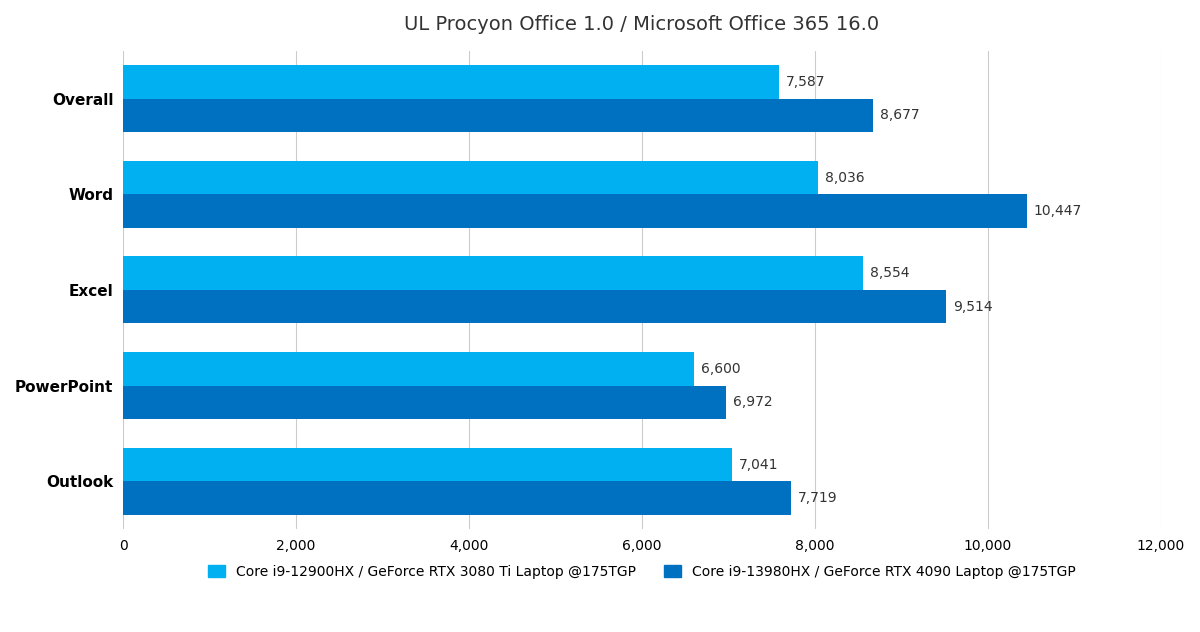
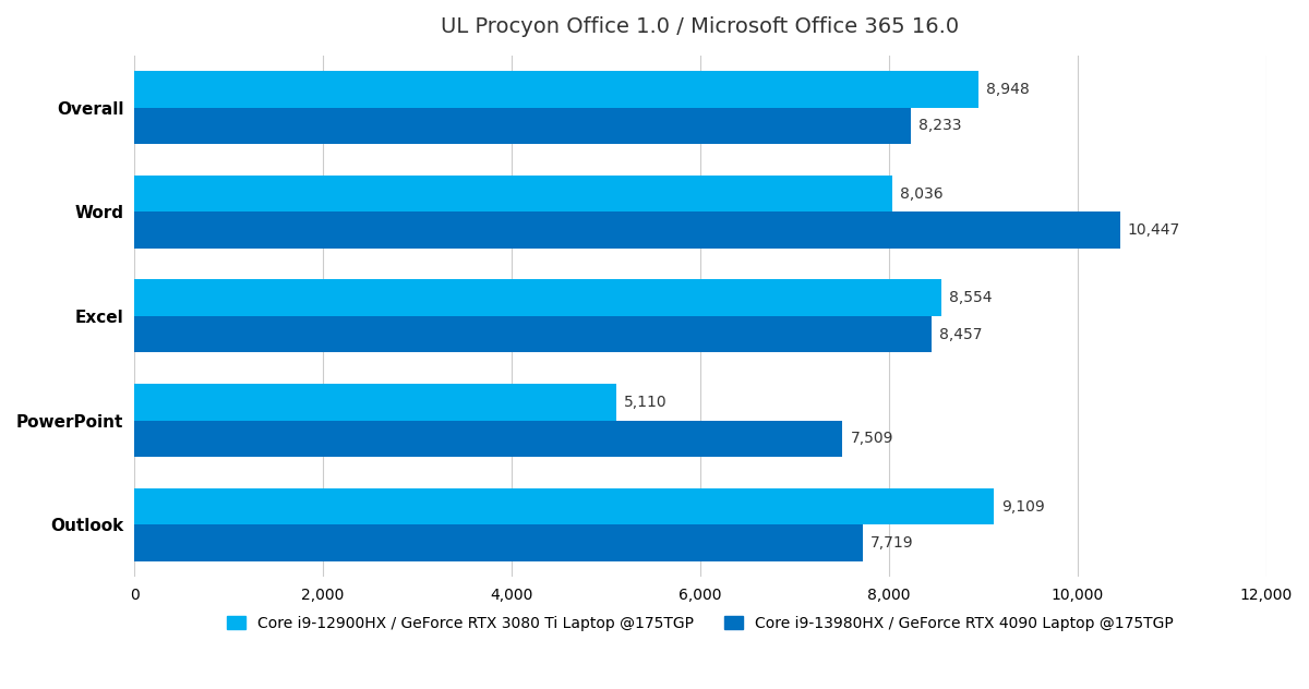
Core i9-12900HX / GeForce RTX 3080 Ti Laptop @175TGP/Overall: 7,587 -> 8,948
Core i9-13980HX / GeForce RTX 4090 Laptop @175TGP/Overall: 8,677 -> 8,233
Core i9-13980HX / GeForce RTX 4090 Laptop @175TGP/Excel: 9,514 -> 8,457
Core i9-12900HX / GeForce RTX 3080 Ti Laptop @175TGP/PowerPoint: 6,600 -> 5,110
Core i9-13980HX / GeForce RTX 4090 Laptop @175TGP/PowerPoint: 6,972 -> 7,509
Core i9-12900HX / GeForce RTX 3080 Ti Laptop @175TGP/Outlook: 7,041 -> 9,109
